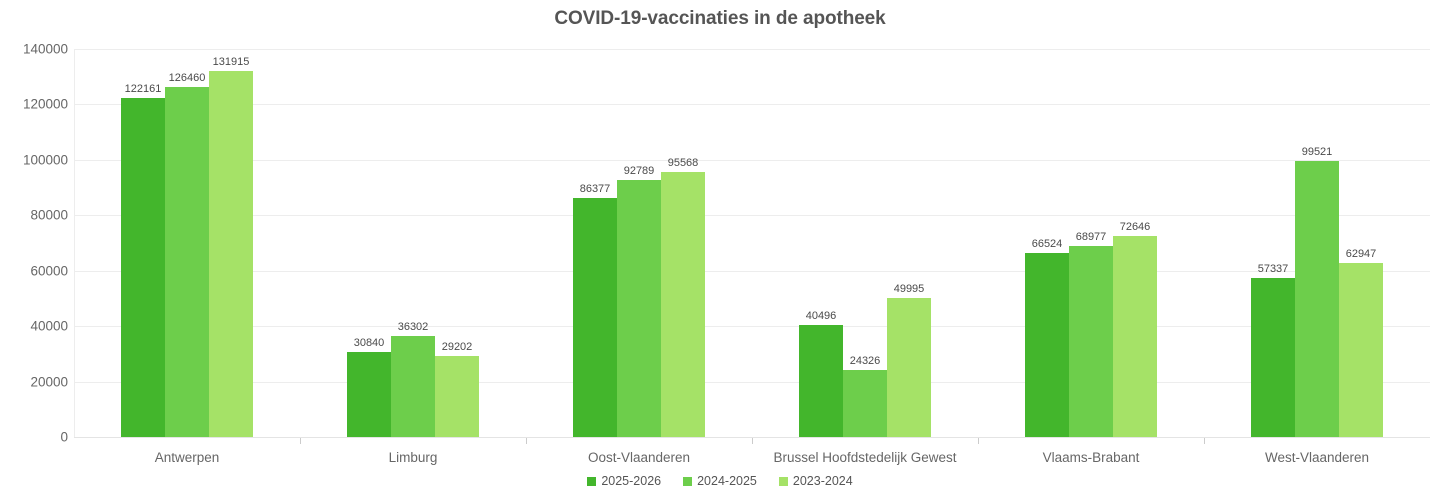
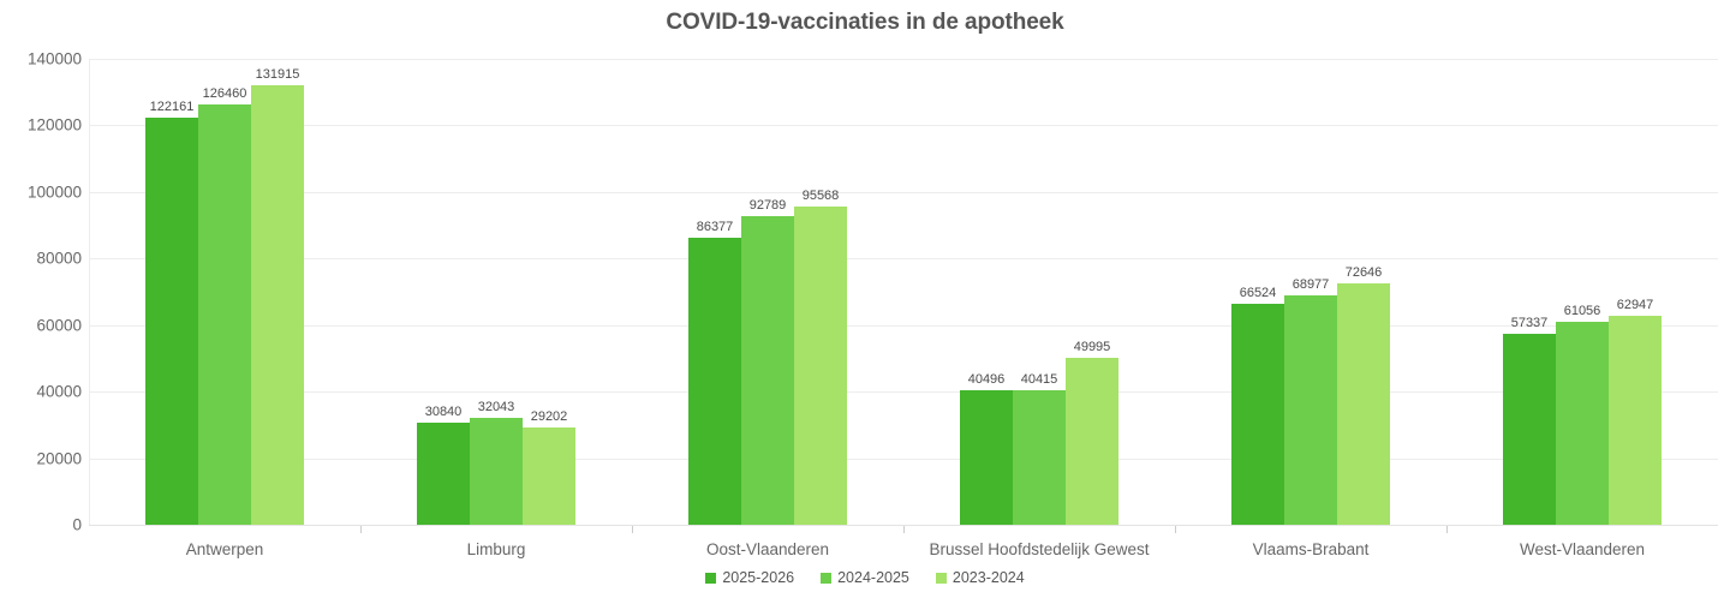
2024-2025/Limburg: 36302 -> 32043
2024-2025/Brussel Hoofdstedelijk Gewest: 24326 -> 40415
2024-2025/West-Vlaanderen: 99521 -> 61056
